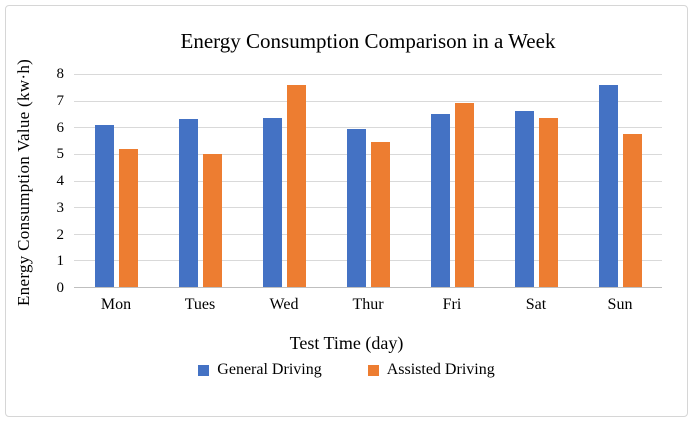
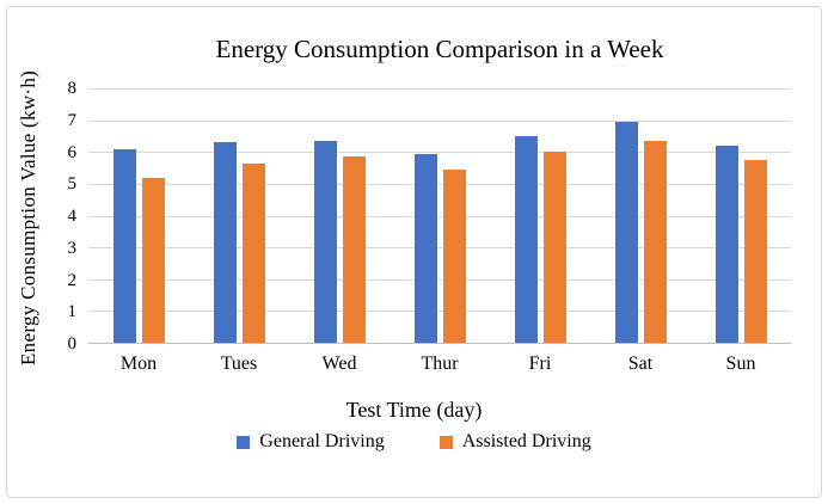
Assisted Driving/Tues: 5.0 -> 5.7
Assisted Driving/Wed: 7.6 -> 5.8
Assisted Driving/Fri: 6.9 -> 6.0
General Driving/Sat: 6.6 -> 7.0
General Driving/Sun: 7.6 -> 6.2
